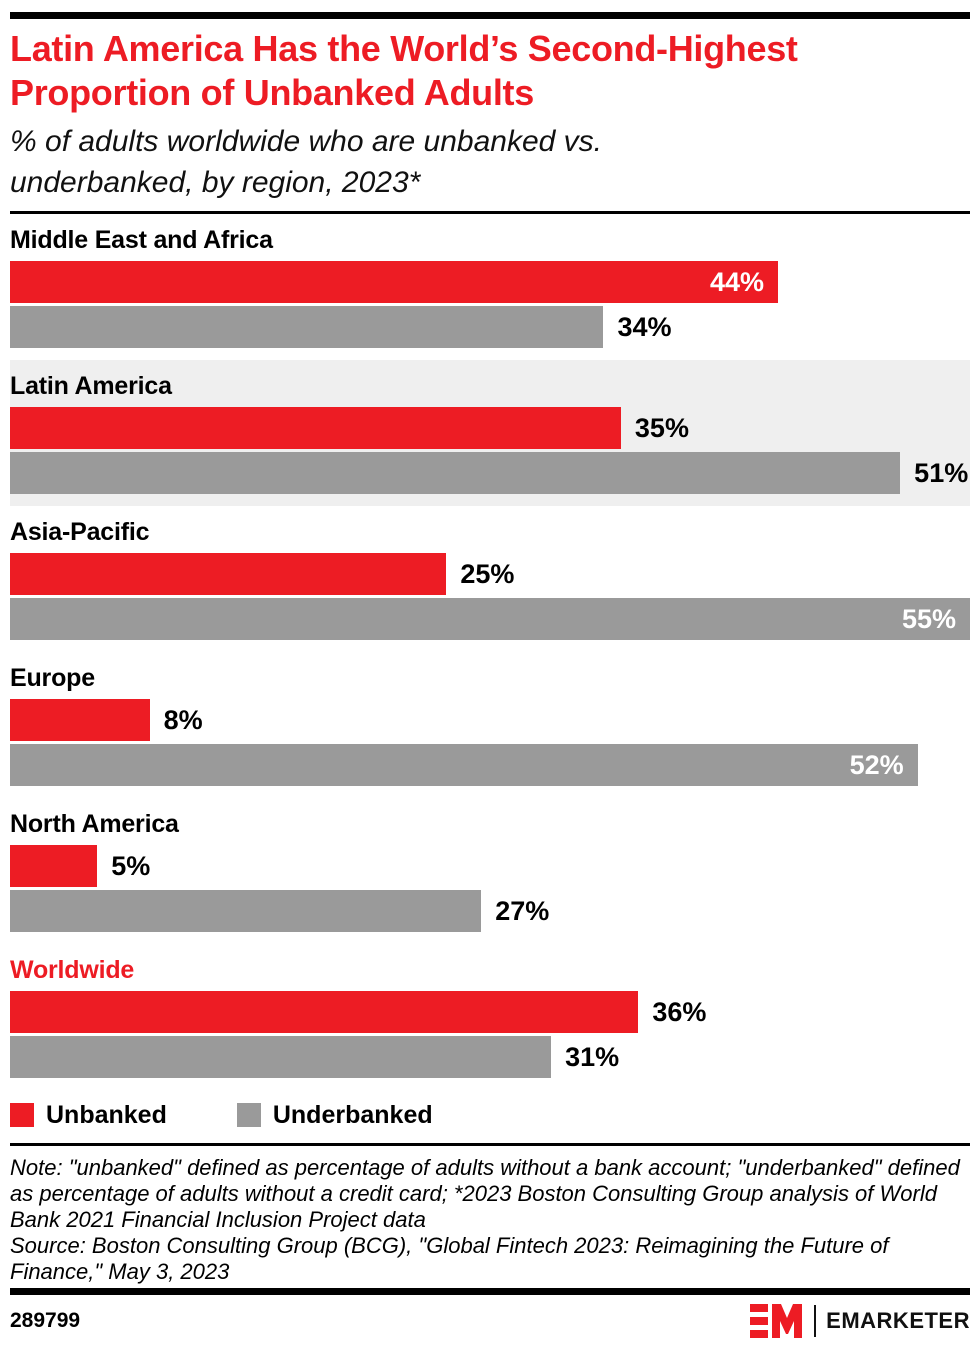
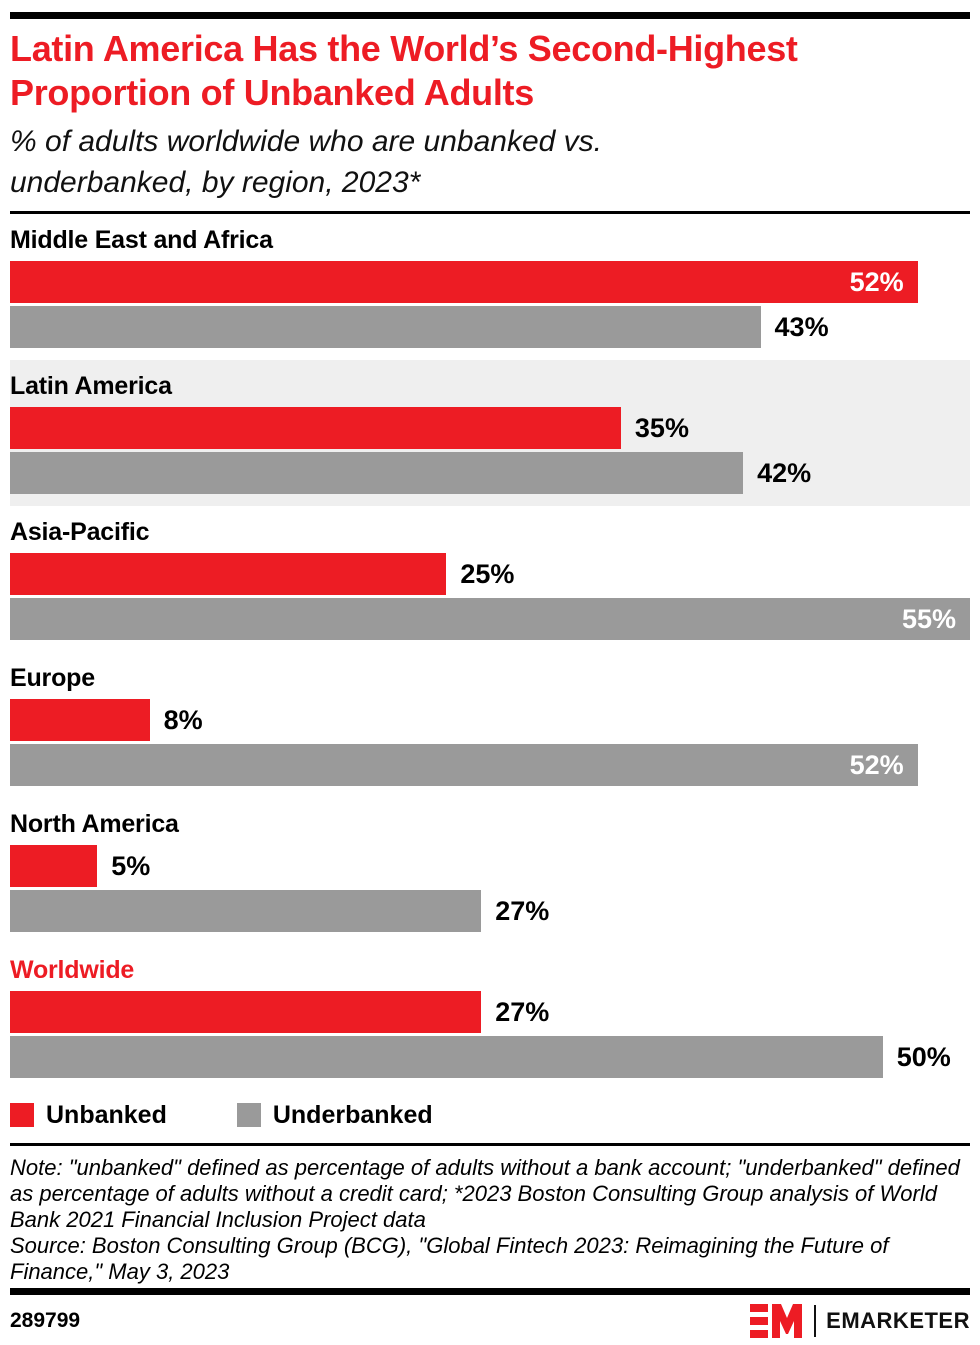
Unbanked/Middle East and Africa: 44% -> 52%
Underbanked/Middle East and Africa: 34% -> 43%
Underbanked/Latin America: 51% -> 42%
Unbanked/Worldwide: 36% -> 27%
Underbanked/Worldwide: 31% -> 50%
